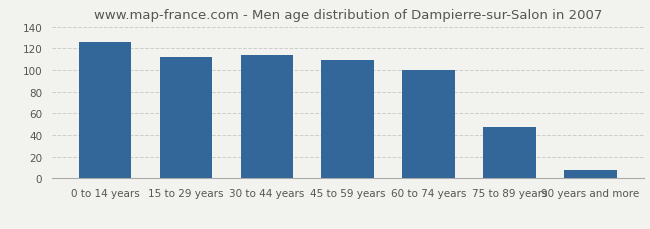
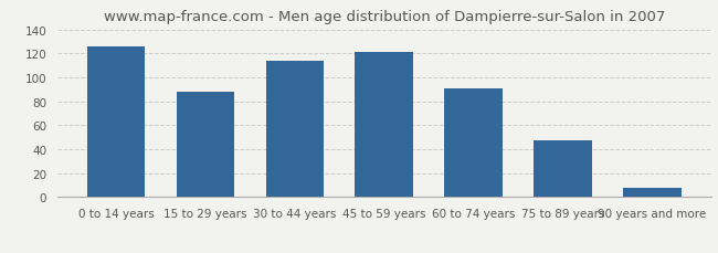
15 to 29 years: 112 -> 88
45 to 59 years: 109 -> 121
60 to 74 years: 100 -> 91
